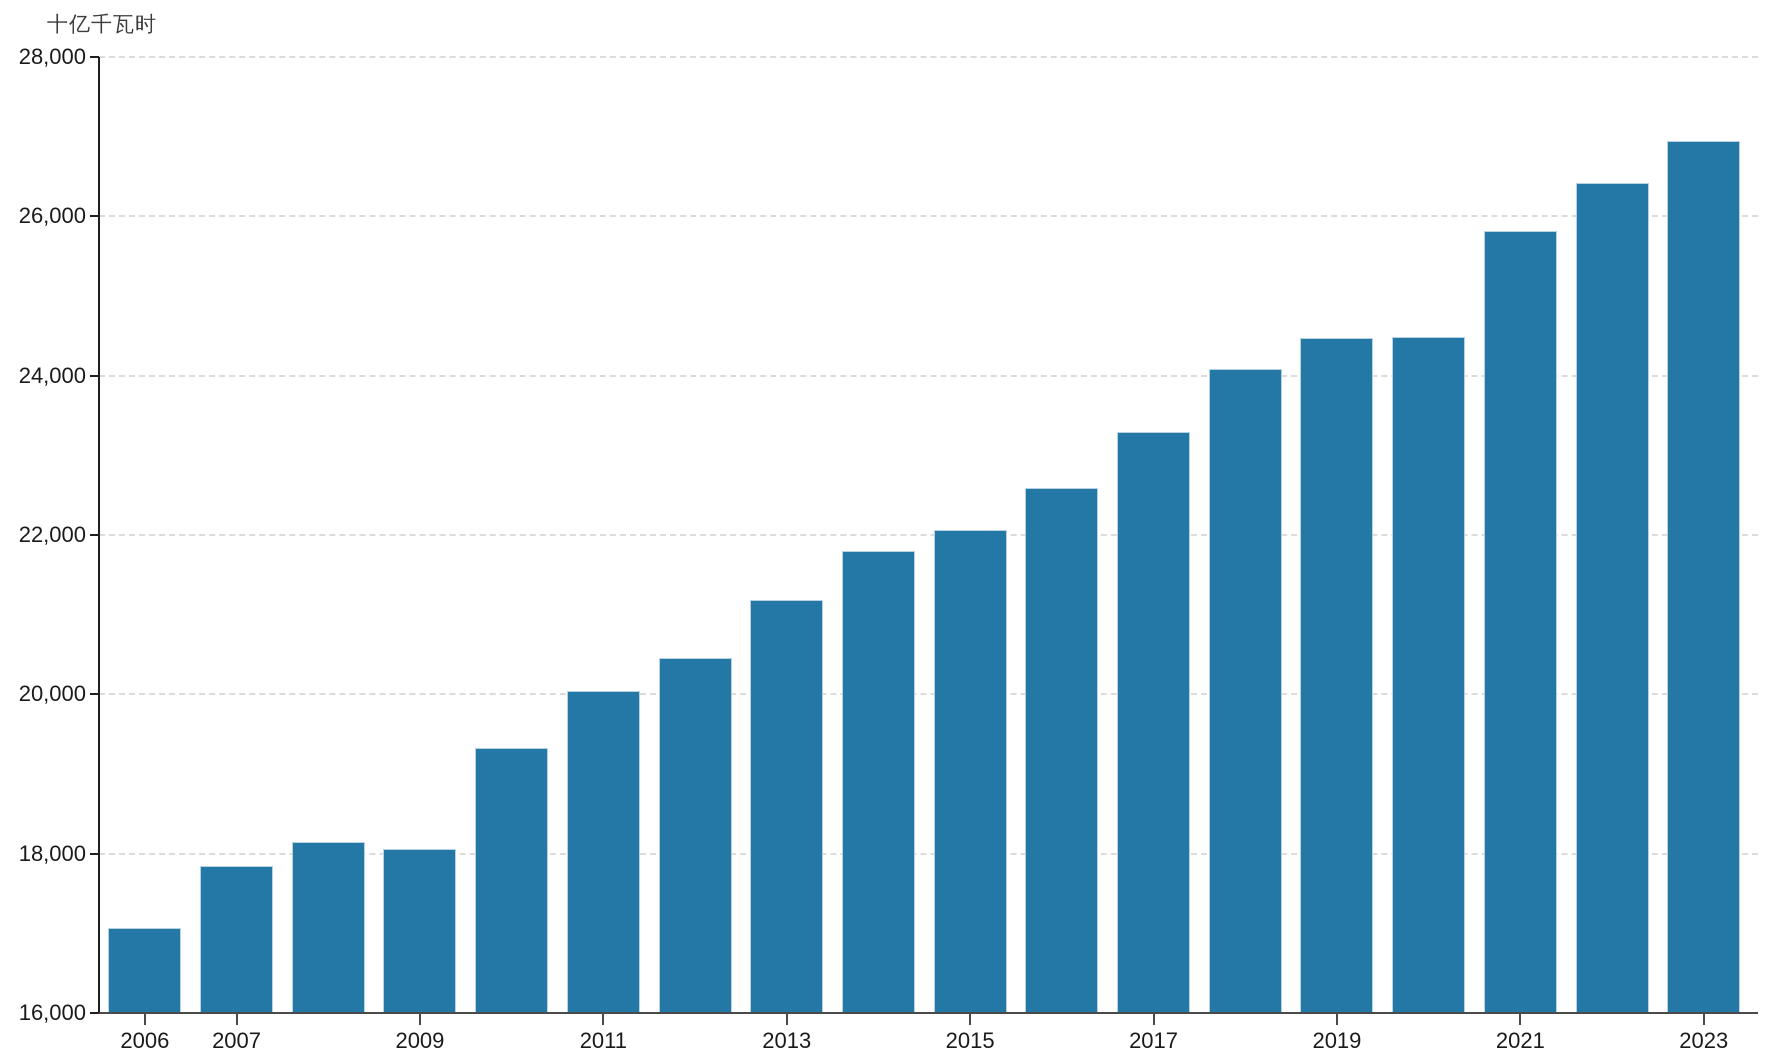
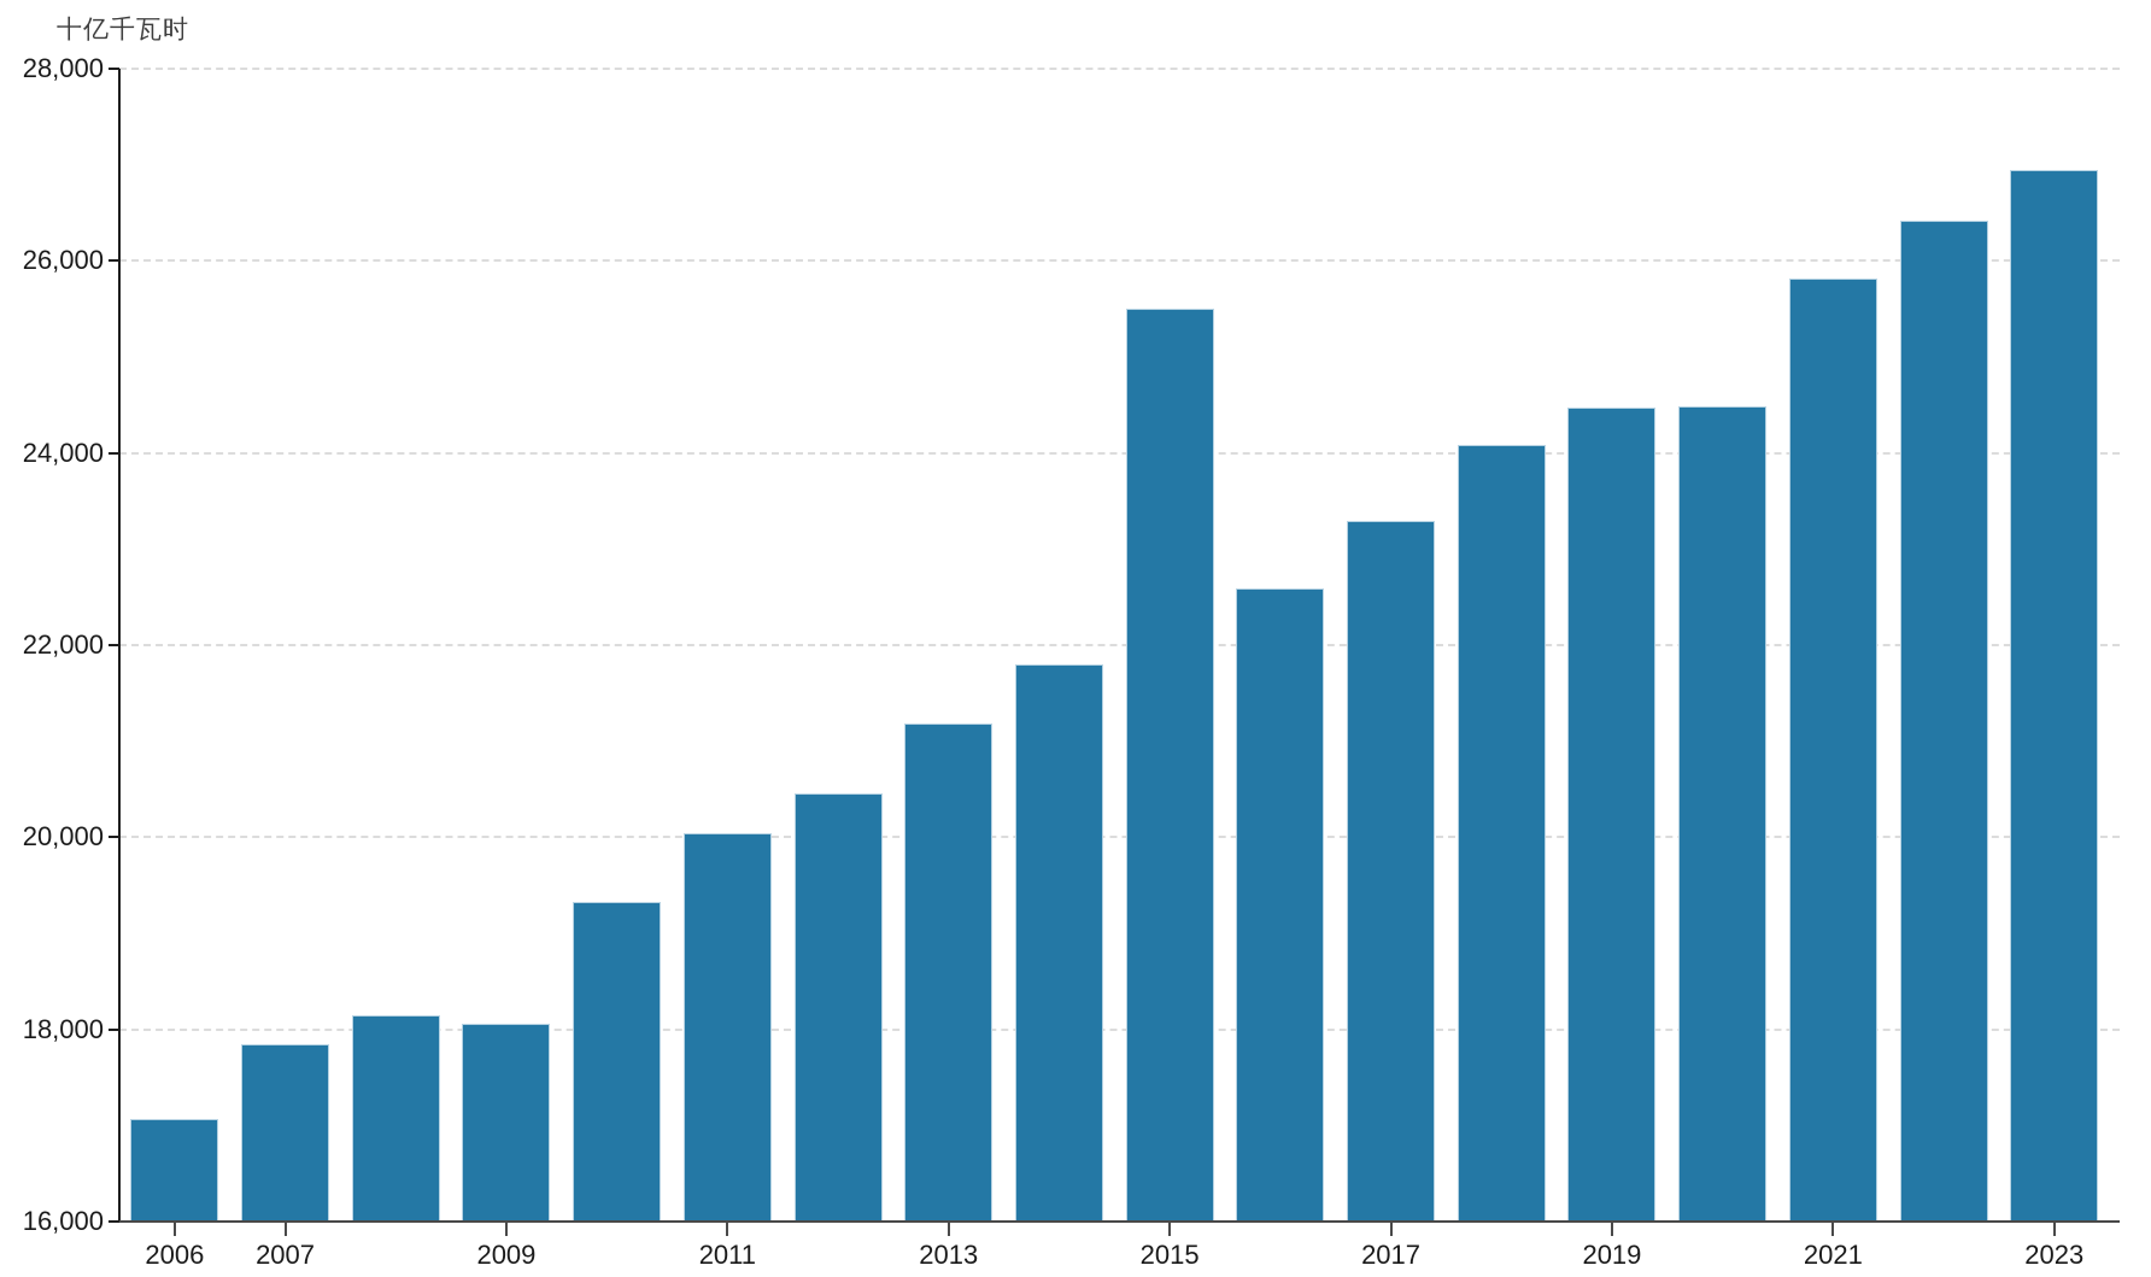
2015: 22100 -> 25500
